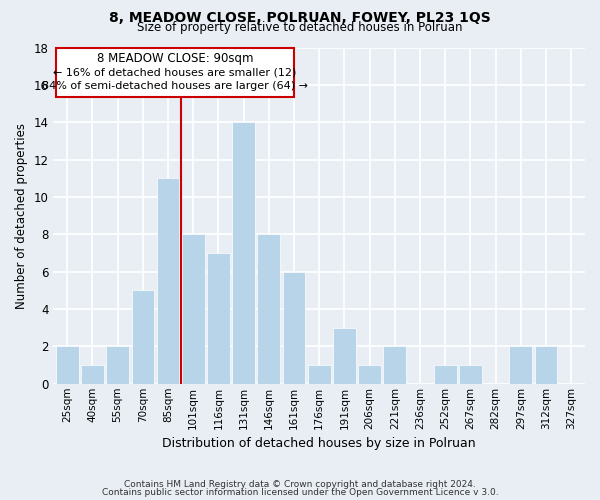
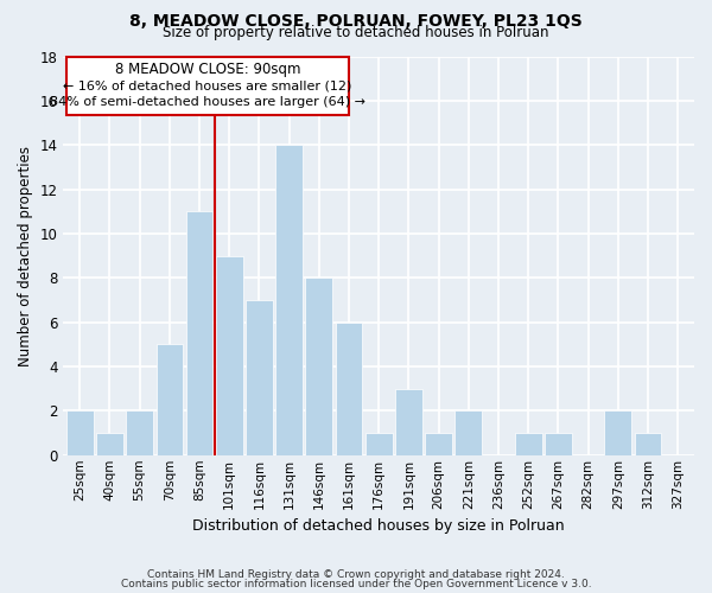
101sqm: 8 -> 9
312sqm: 2 -> 1
